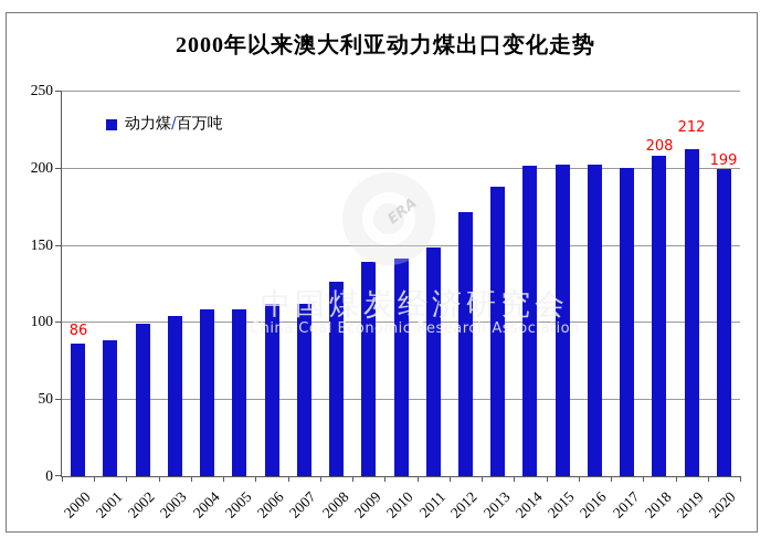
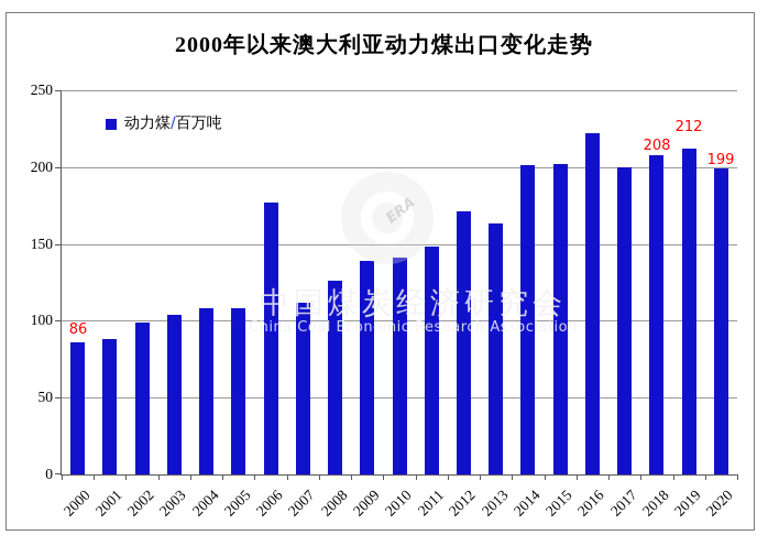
2006: 112 -> 177
2013: 188 -> 163
2016: 202 -> 222
